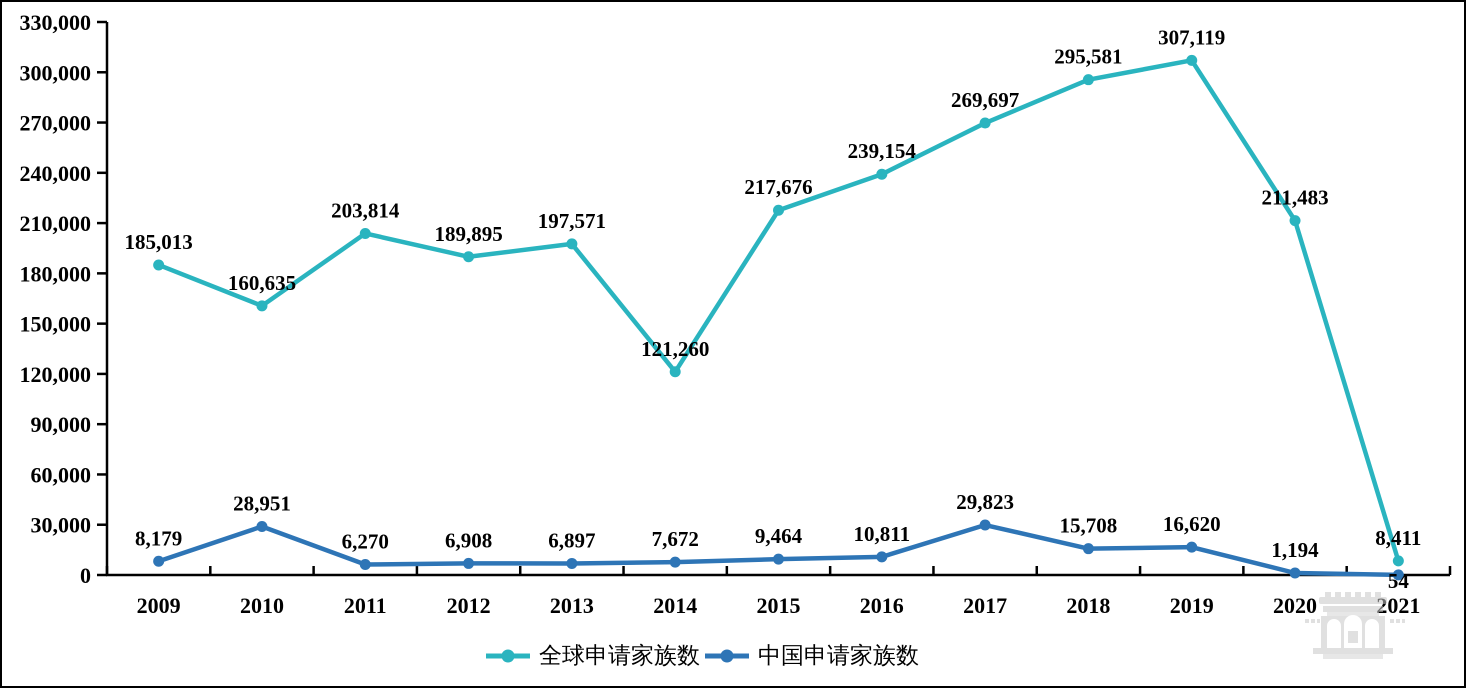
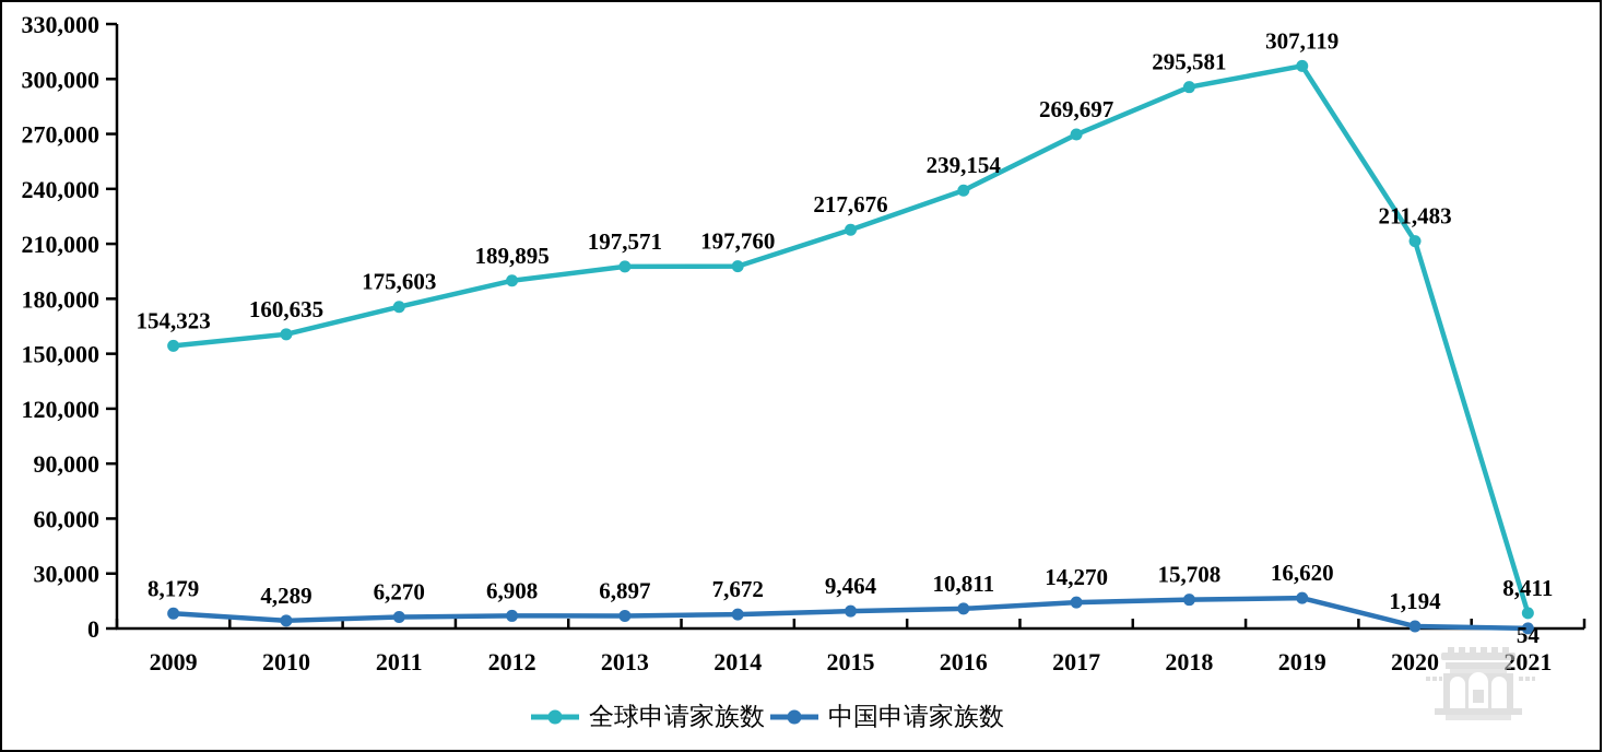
全球申请家族数/2009: 185,013 -> 154,323
中国申请家族数/2010: 28,951 -> 4,289
全球申请家族数/2011: 203,814 -> 175,603
全球申请家族数/2014: 121,260 -> 197,760
中国申请家族数/2017: 29,823 -> 14,270
